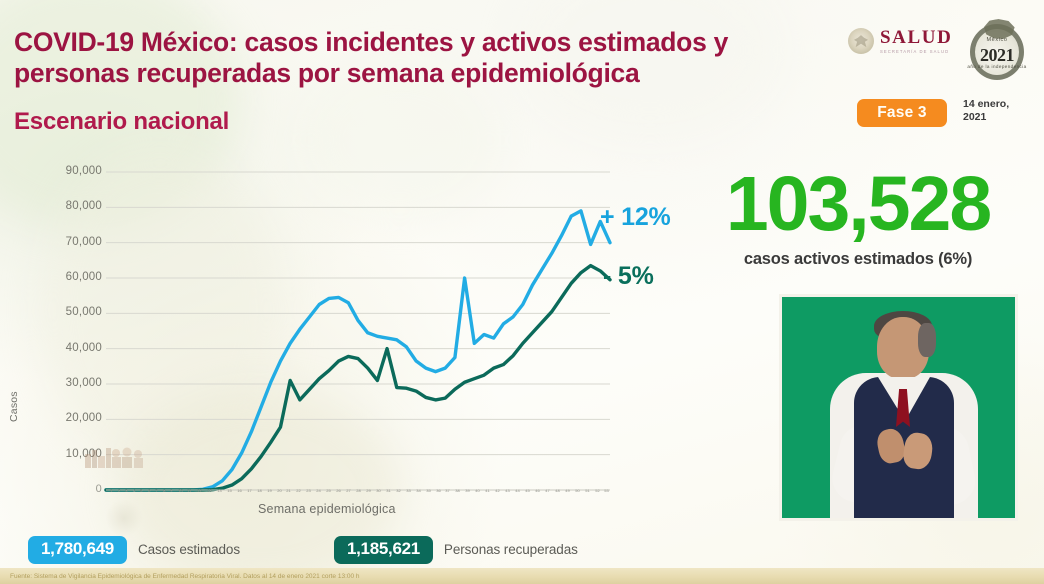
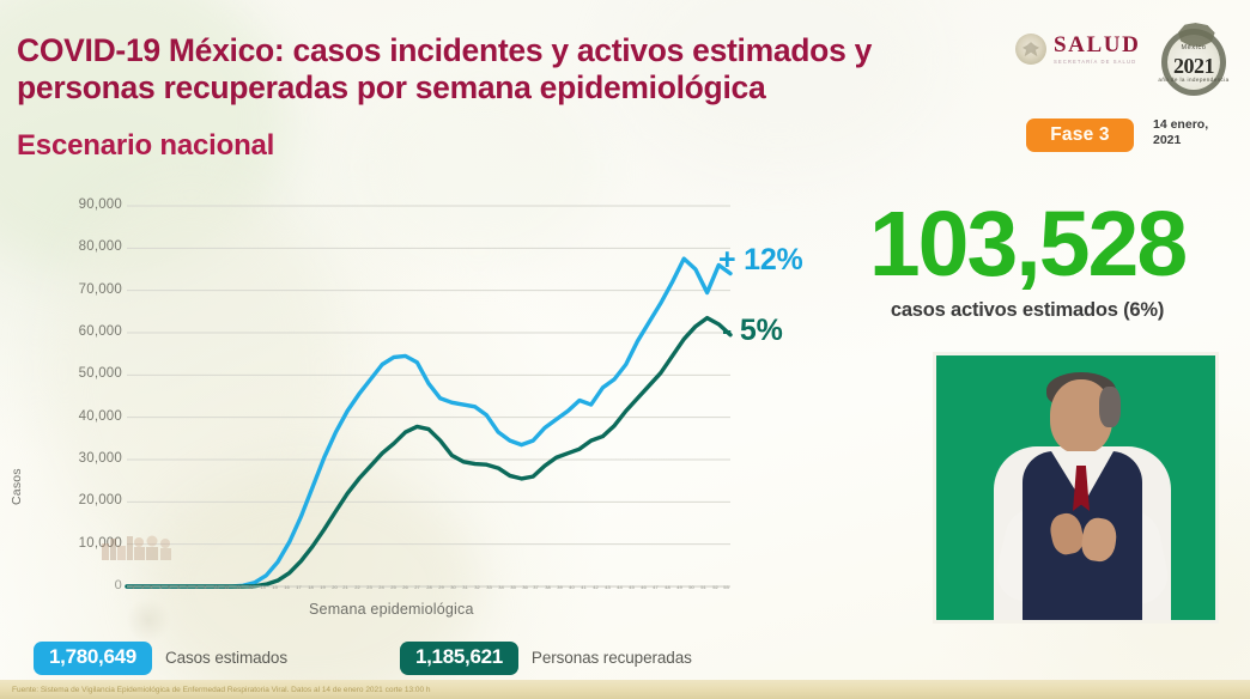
Personas recuperadas/20: 31000 -> 22000
Personas recuperadas/30: 40000 -> 30000
Casos estimados/38: 60000 -> 40000
Casos estimados/50: 79000 -> 75000
Casos estimados/53: 70000 -> 74000
